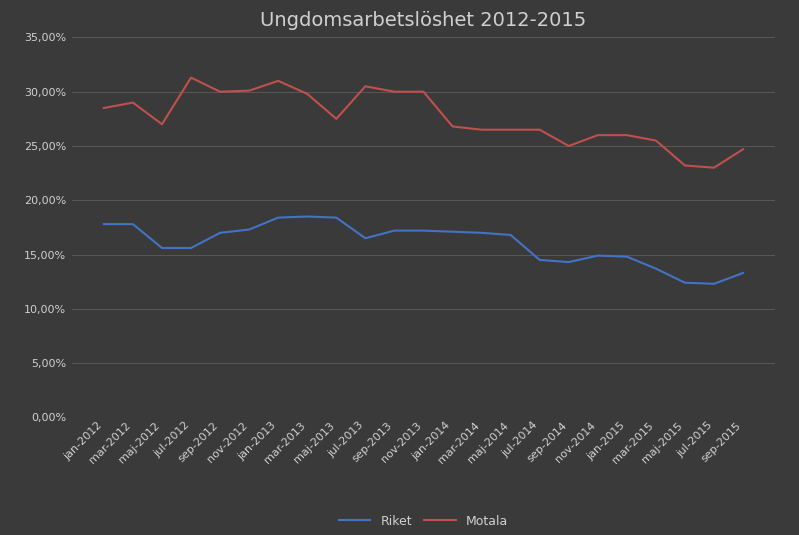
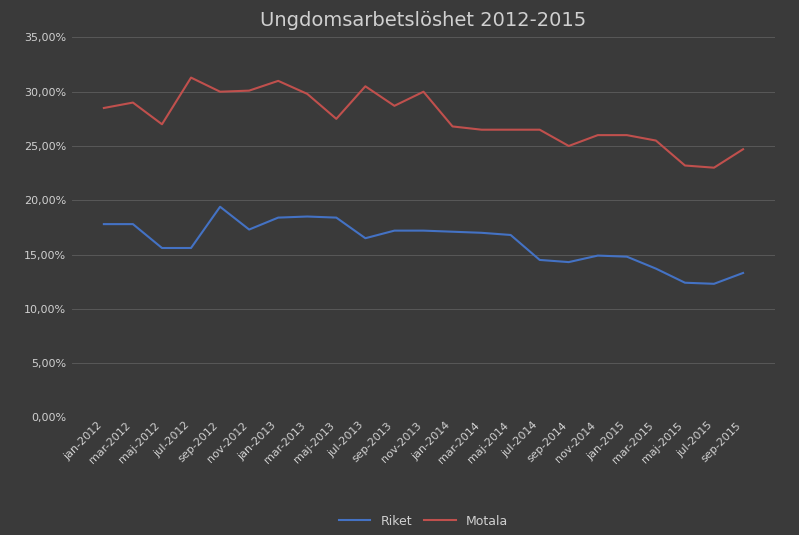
Riket/sep-2012: 17,0% -> 19,4%
Motala/sep-2013: 30,0% -> 28,7%
